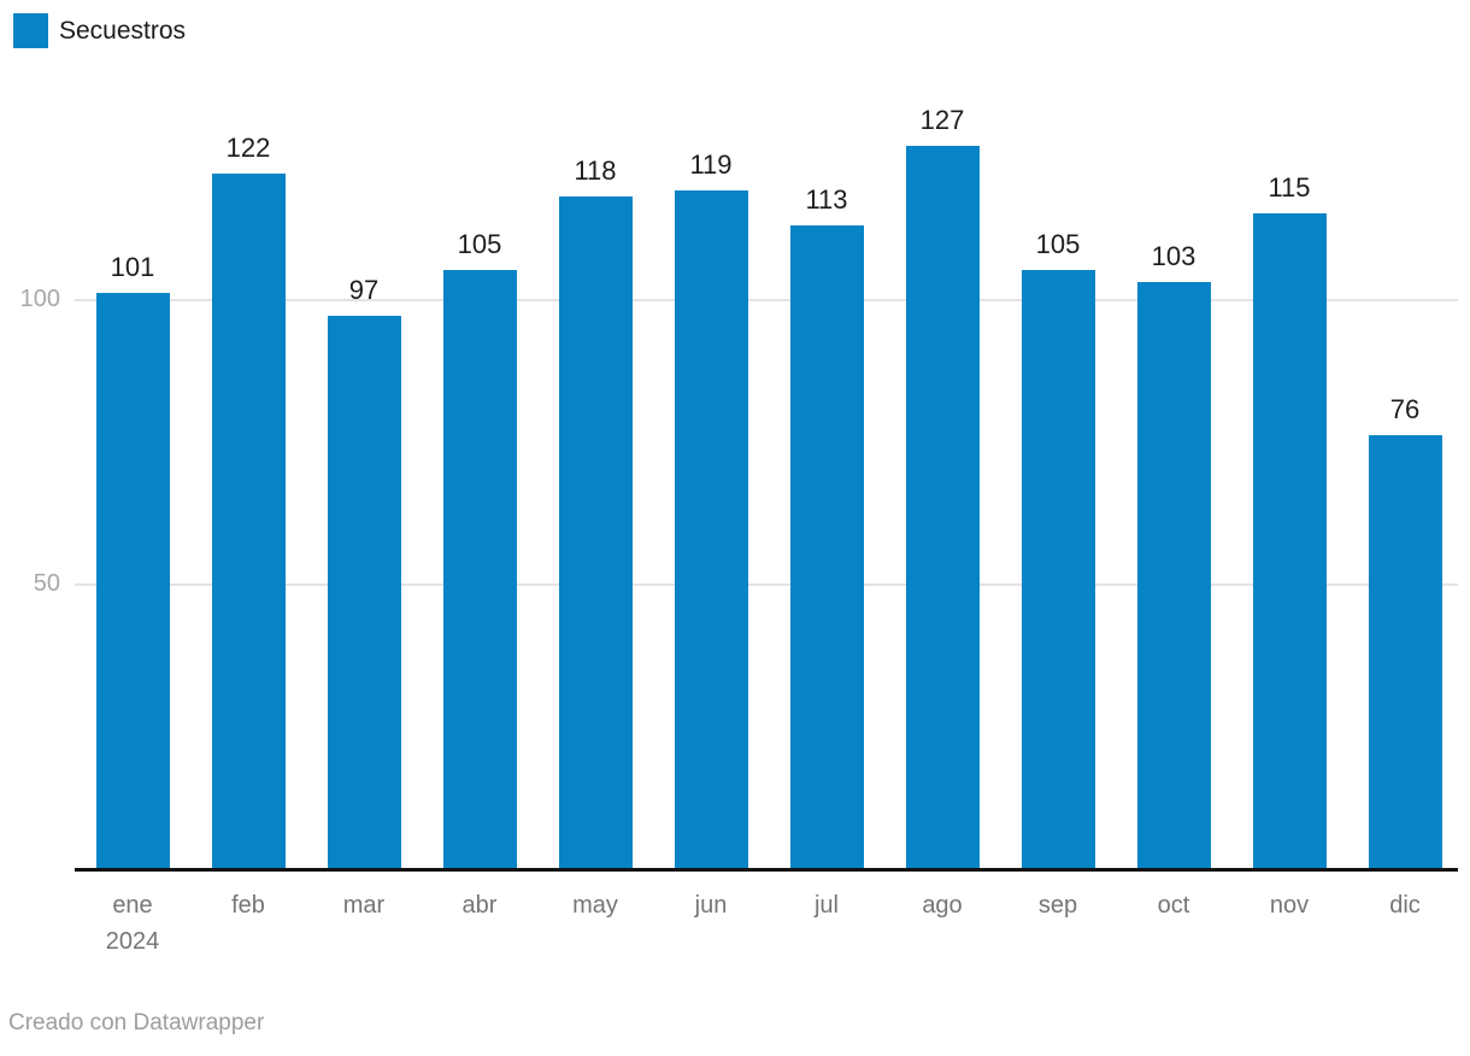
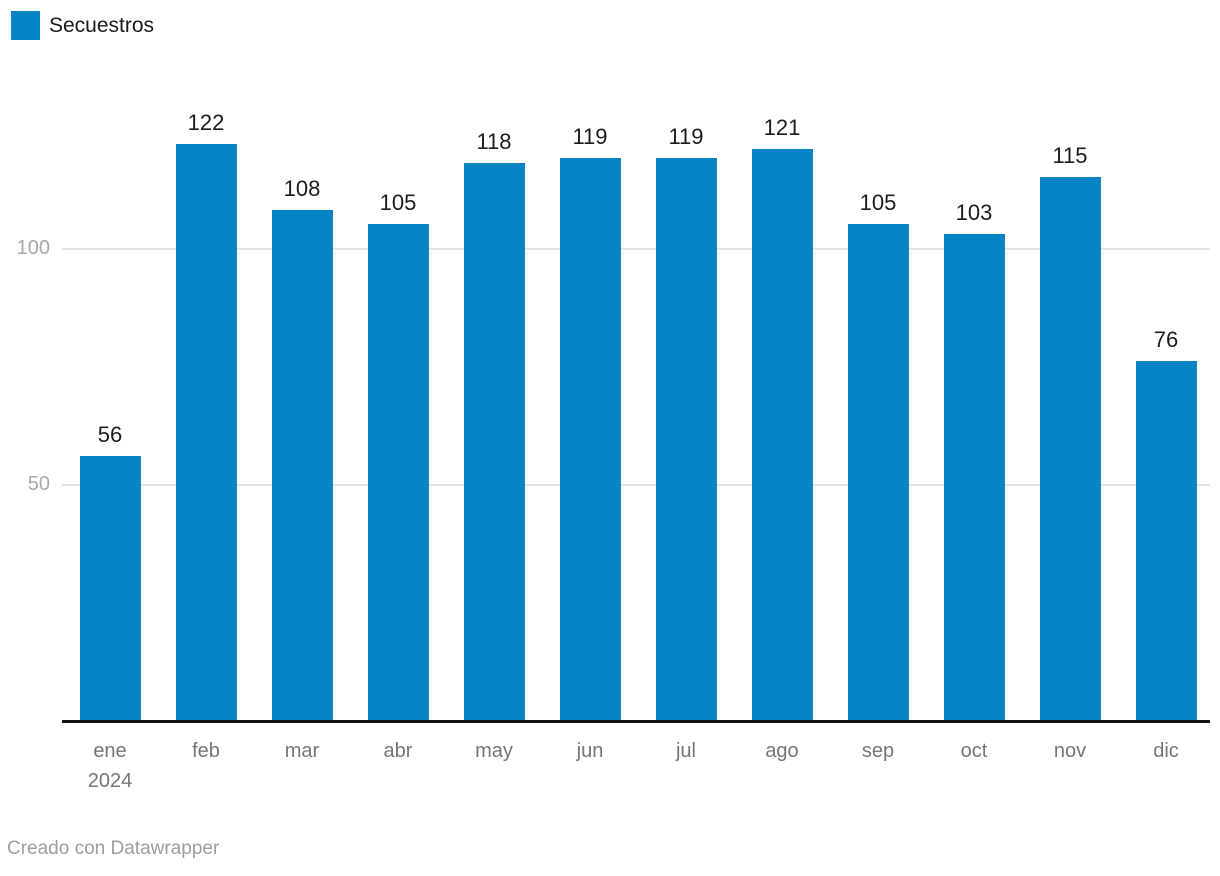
ene: 101 -> 56
mar: 97 -> 108
jul: 113 -> 119
ago: 127 -> 121
